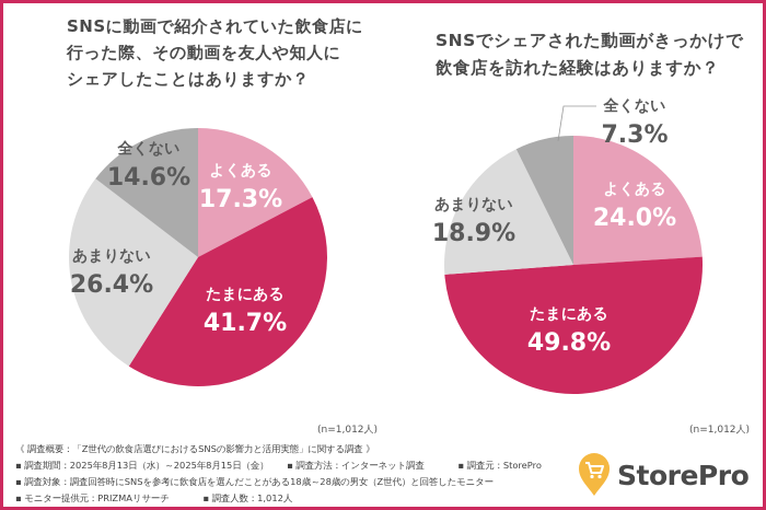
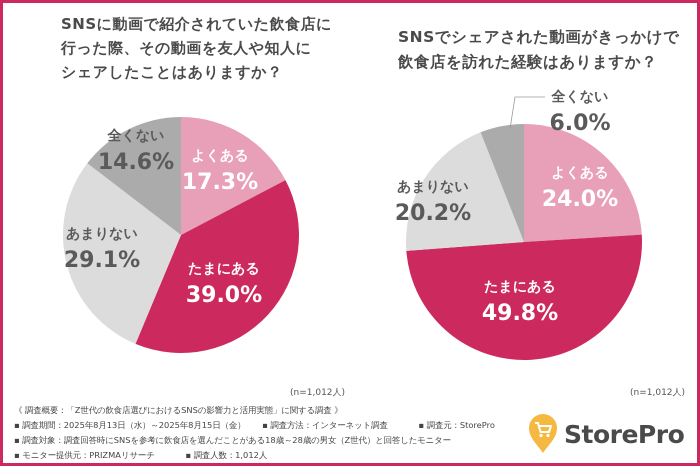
SNSに動画で紹介されていた飲食店に 行った際、その動画を友人や知人に シェアしたことはありますか？/たまにある: 41.7% -> 39.0%
SNSに動画で紹介されていた飲食店に 行った際、その動画を友人や知人に シェアしたことはありますか？/あまりない: 26.4% -> 29.1%
SNSでシェアされた動画がきっかけで 飲食店を訪れた経験はありますか？/あまりない: 18.9% -> 20.2%
SNSでシェアされた動画がきっかけで 飲食店を訪れた経験はありますか？/全くない: 7.3% -> 6.0%
